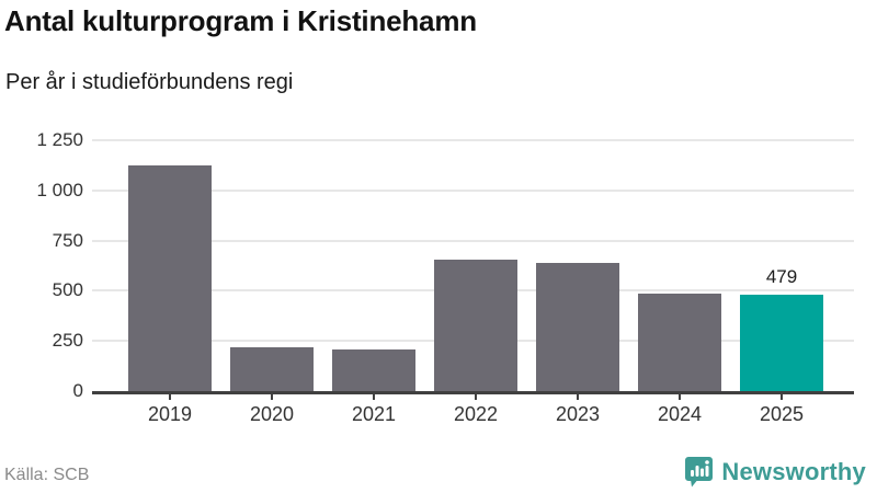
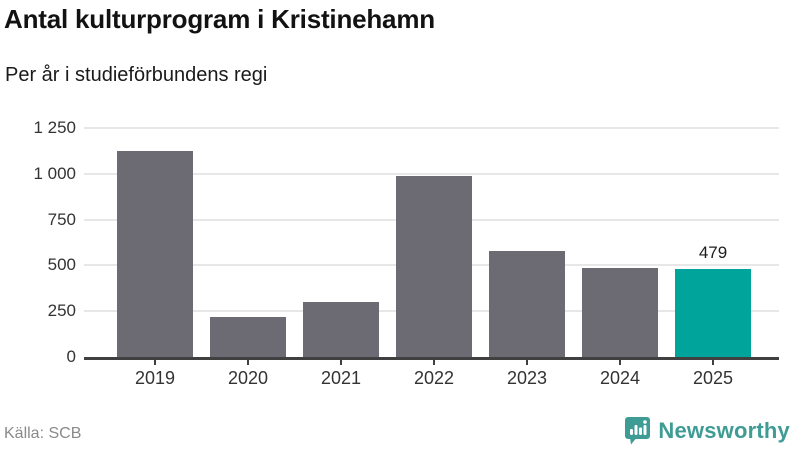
2021: 200 -> 300
2022: 660 -> 990
2023: 640 -> 580
